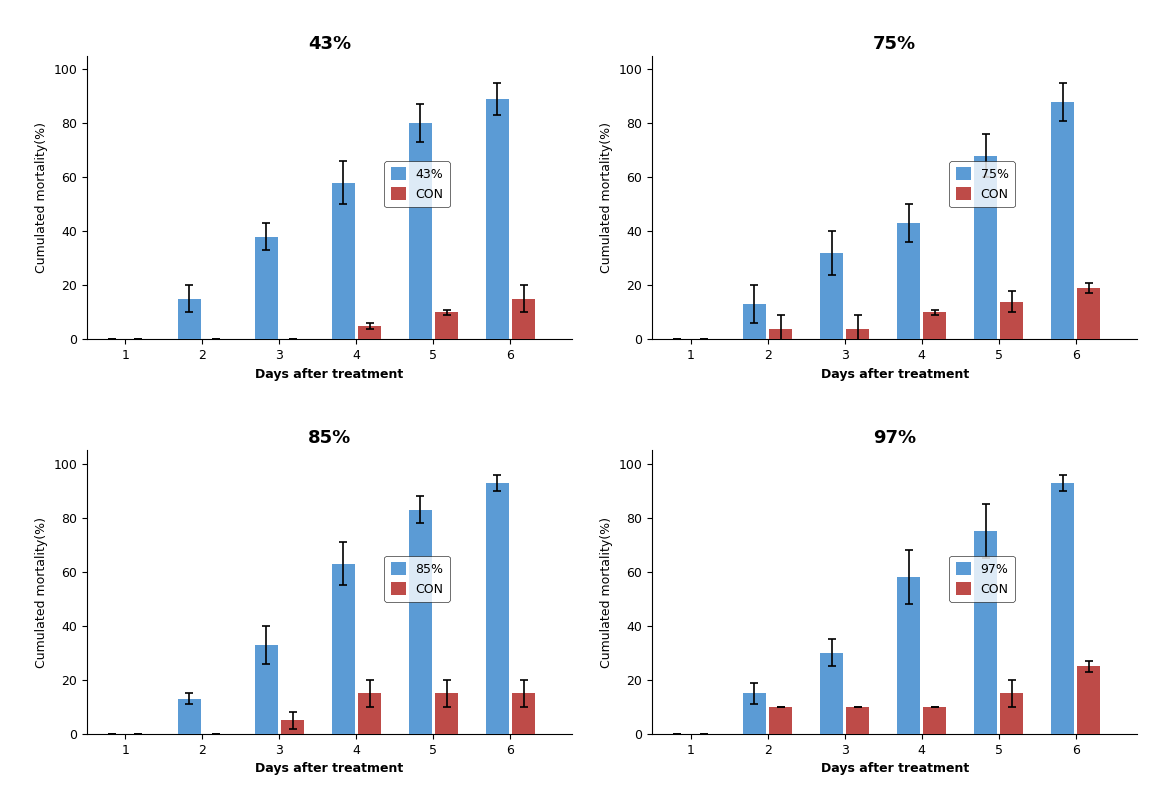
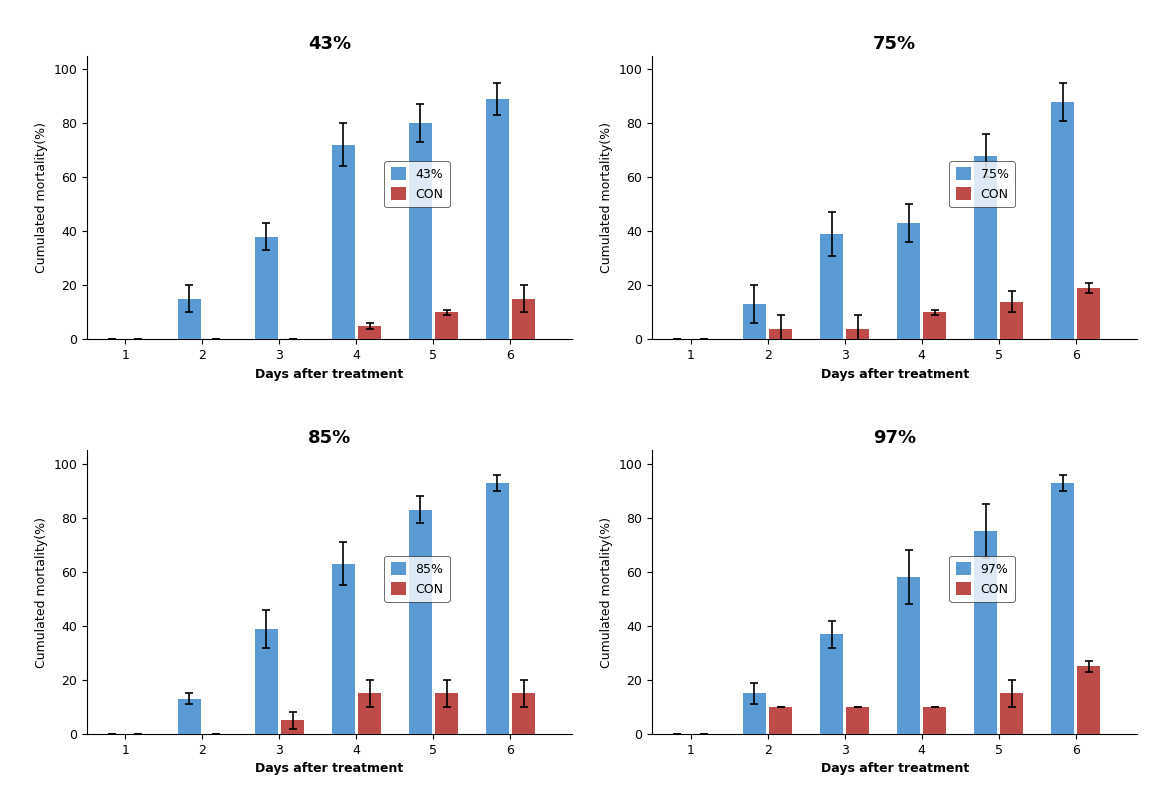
43%/43%/4: 58 -> 72
75%/75%/3: 32 -> 39
85%/85%/3: 33 -> 39
97%/97%/3: 30 -> 37
